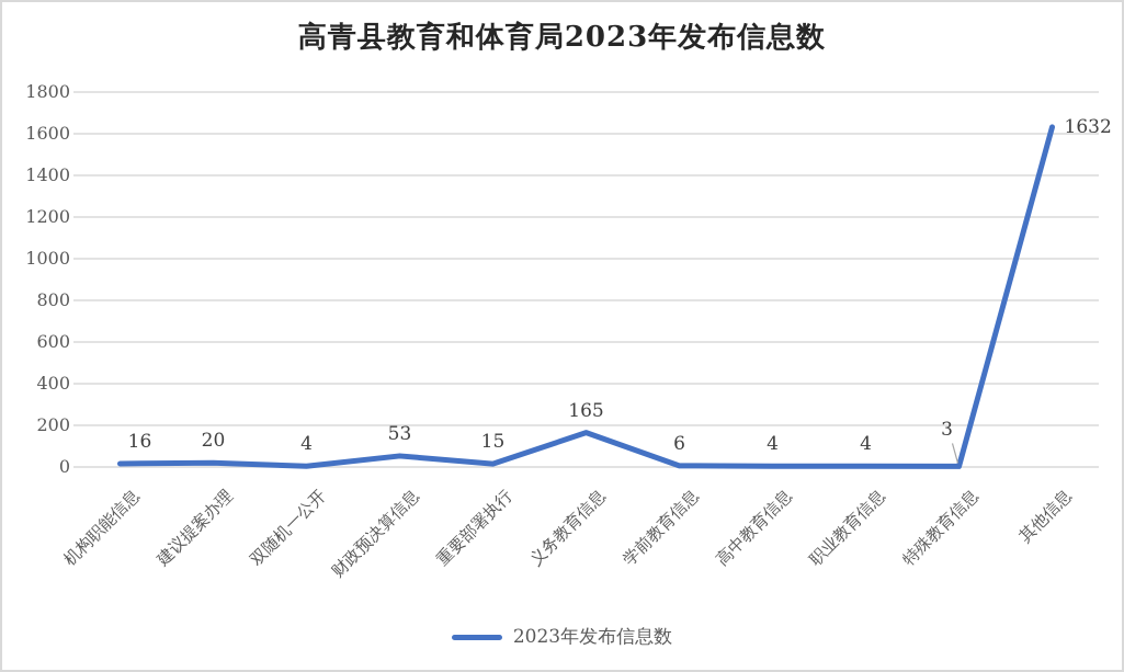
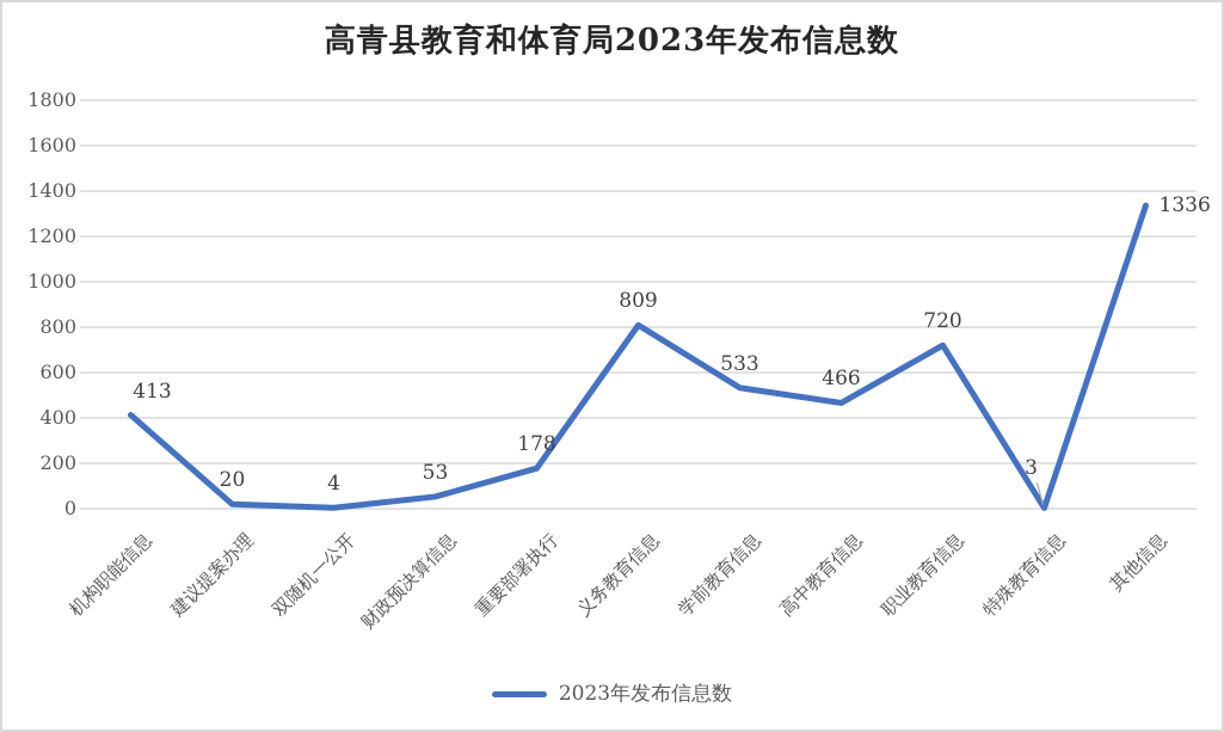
机构职能信息: 16 -> 413
重要部署执行: 15 -> 178
义务教育信息: 165 -> 809
学前教育信息: 6 -> 533
高中教育信息: 4 -> 466
职业教育信息: 4 -> 720
其他信息: 1632 -> 1336
